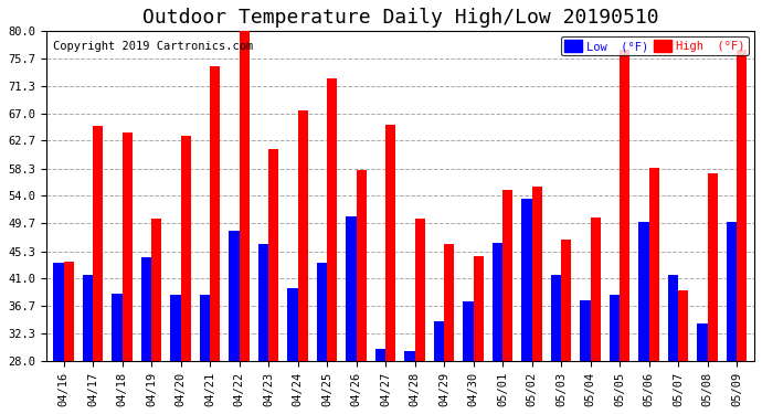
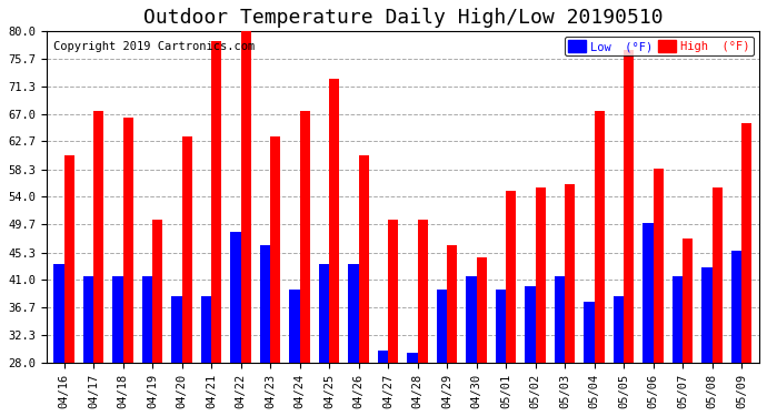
High (°F)/04/16: 43.6 -> 60.5
High (°F)/04/17: 65.0 -> 67.5
Low (°F)/04/18: 38.6 -> 41.5
High (°F)/04/18: 64.0 -> 66.5
Low (°F)/04/19: 44.4 -> 41.5
High (°F)/04/21: 74.4 -> 78.5
High (°F)/04/23: 61.4 -> 63.5
Low (°F)/04/26: 50.8 -> 43.5
High (°F)/04/26: 58.0 -> 60.5
High (°F)/04/27: 65.2 -> 50.5
Low (°F)/04/29: 34.2 -> 39.5
Low (°F)/04/30: 37.4 -> 41.5
Low (°F)/05/01: 46.6 -> 39.5
Low (°F)/05/02: 53.6 -> 40.0
High (°F)/05/03: 47.2 -> 56.0
High (°F)/05/04: 50.6 -> 67.5
High (°F)/05/07: 39.2 -> 47.5
Low (°F)/05/08: 34.0 -> 43.0
High (°F)/05/08: 57.6 -> 55.5
Low (°F)/05/09: 50.0 -> 45.5
High (°F)/05/09: 77.0 -> 65.5
